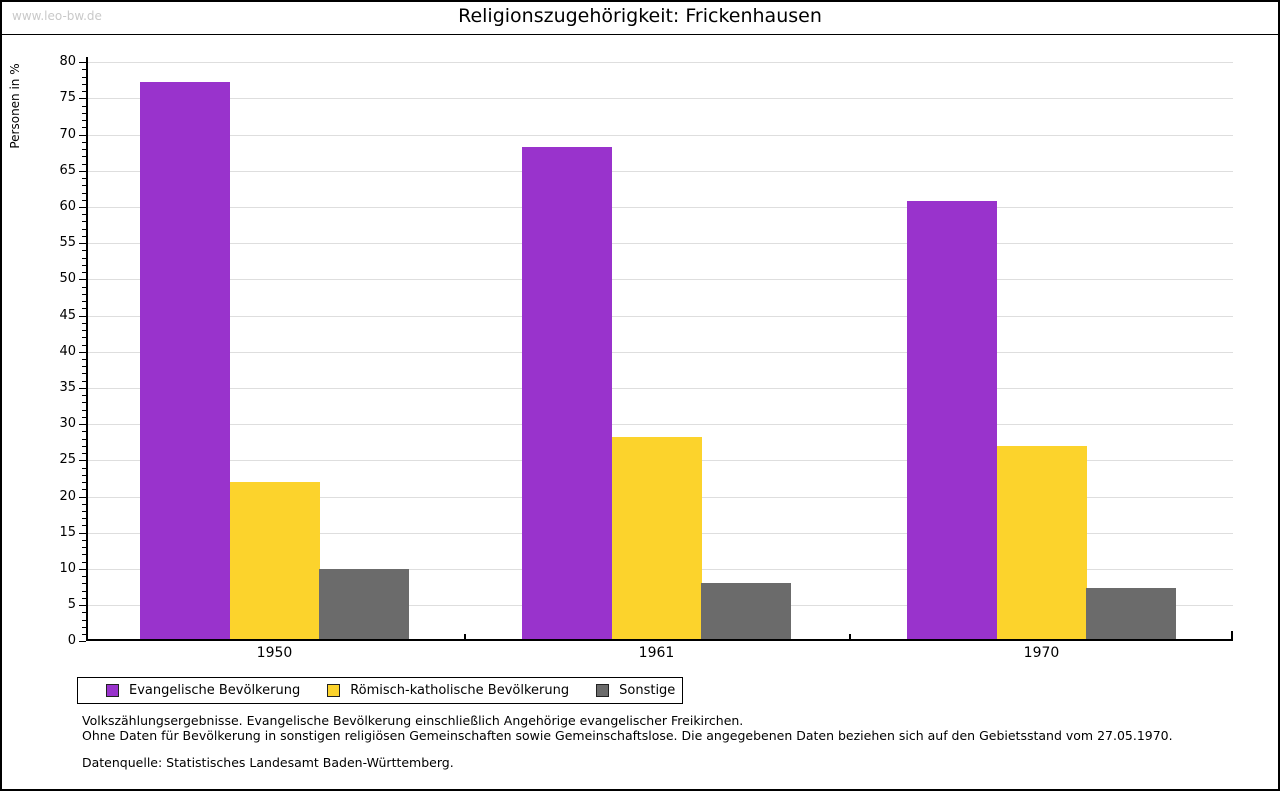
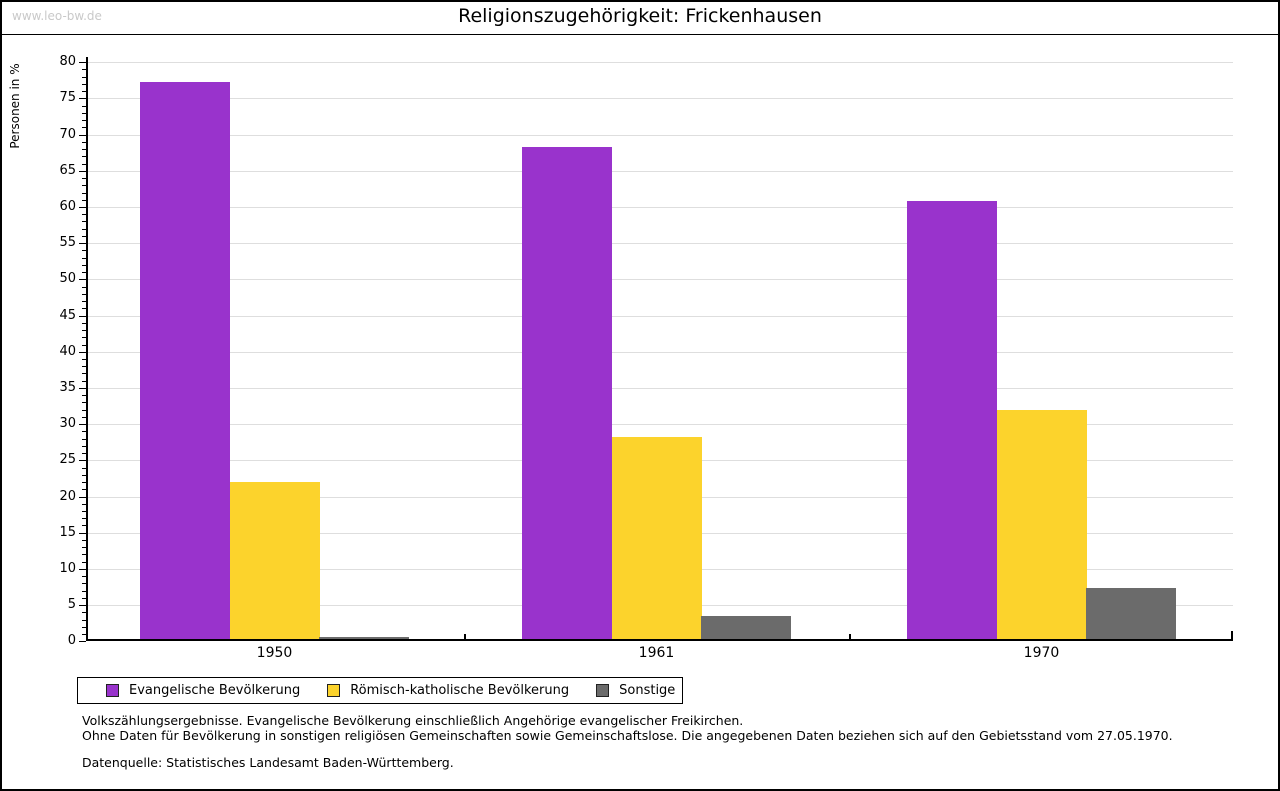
Sonstige/1950: 10 -> 1
Sonstige/1961: 8 -> 4
Römisch-katholische Bevölkerung/1970: 27 -> 32
